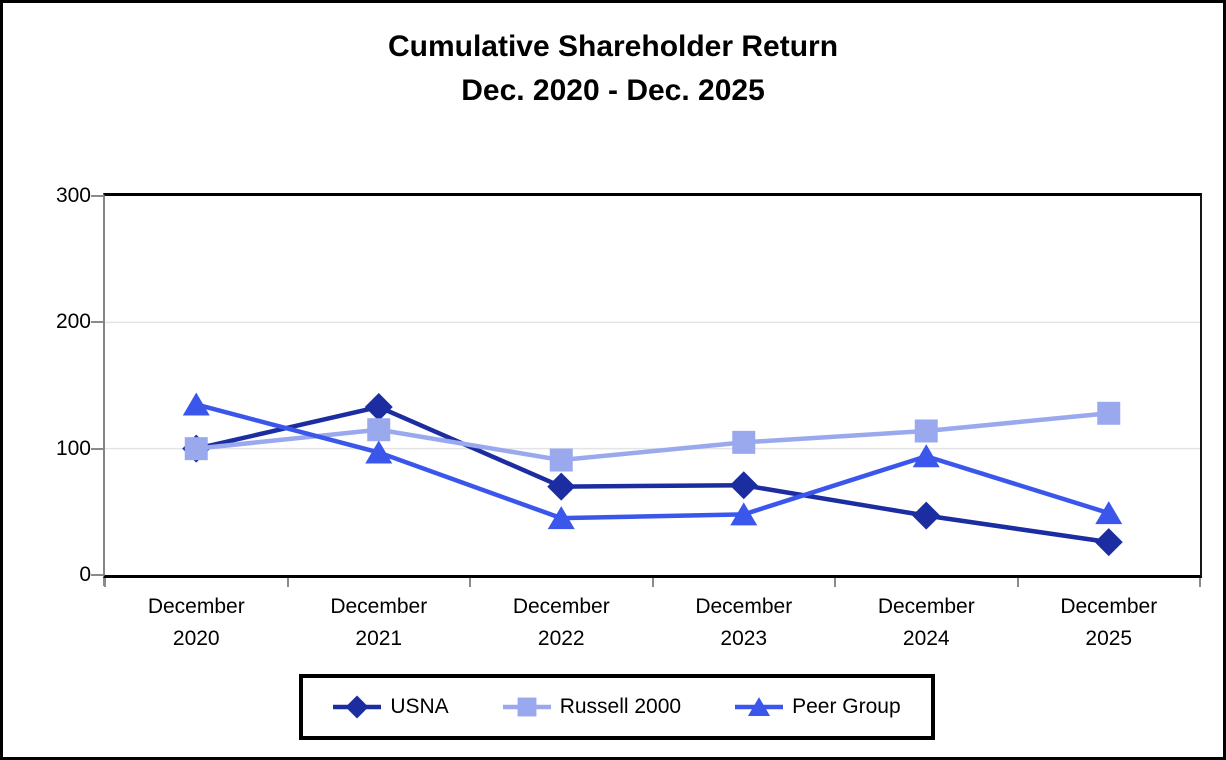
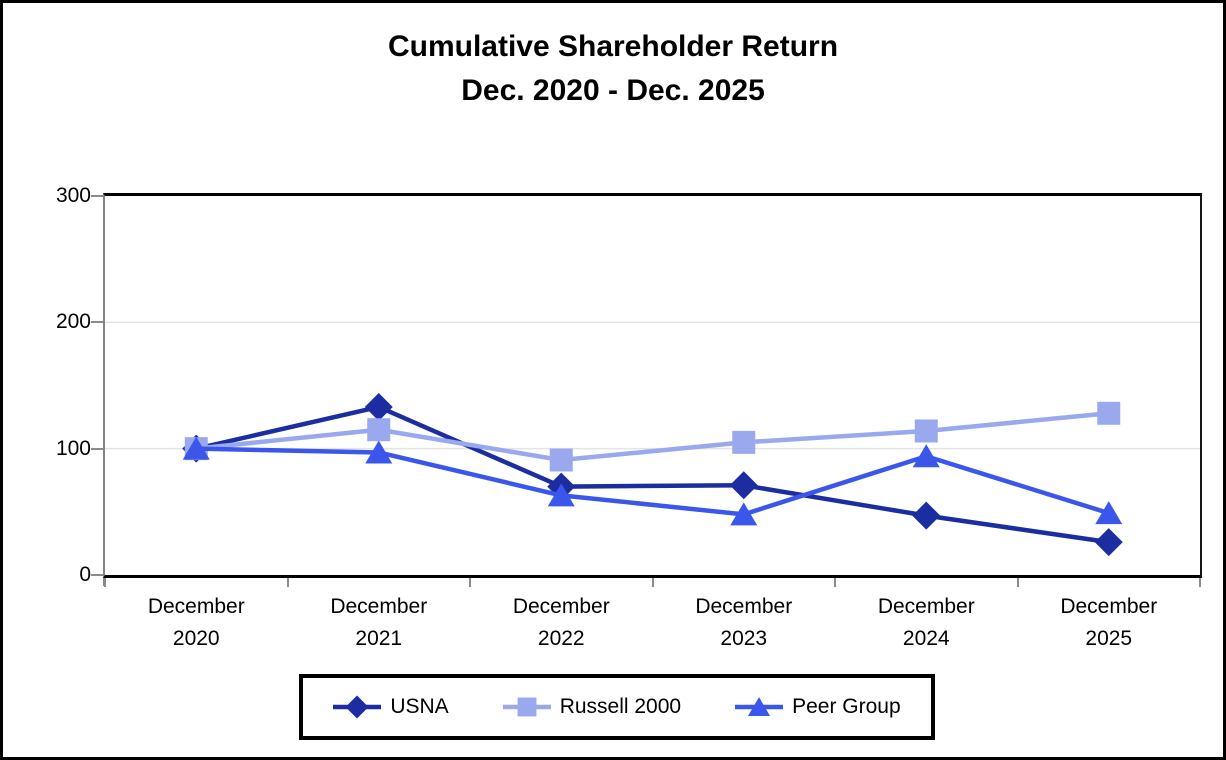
Peer Group/December 2020: 135 -> 100
Peer Group/December 2022: 45 -> 63
